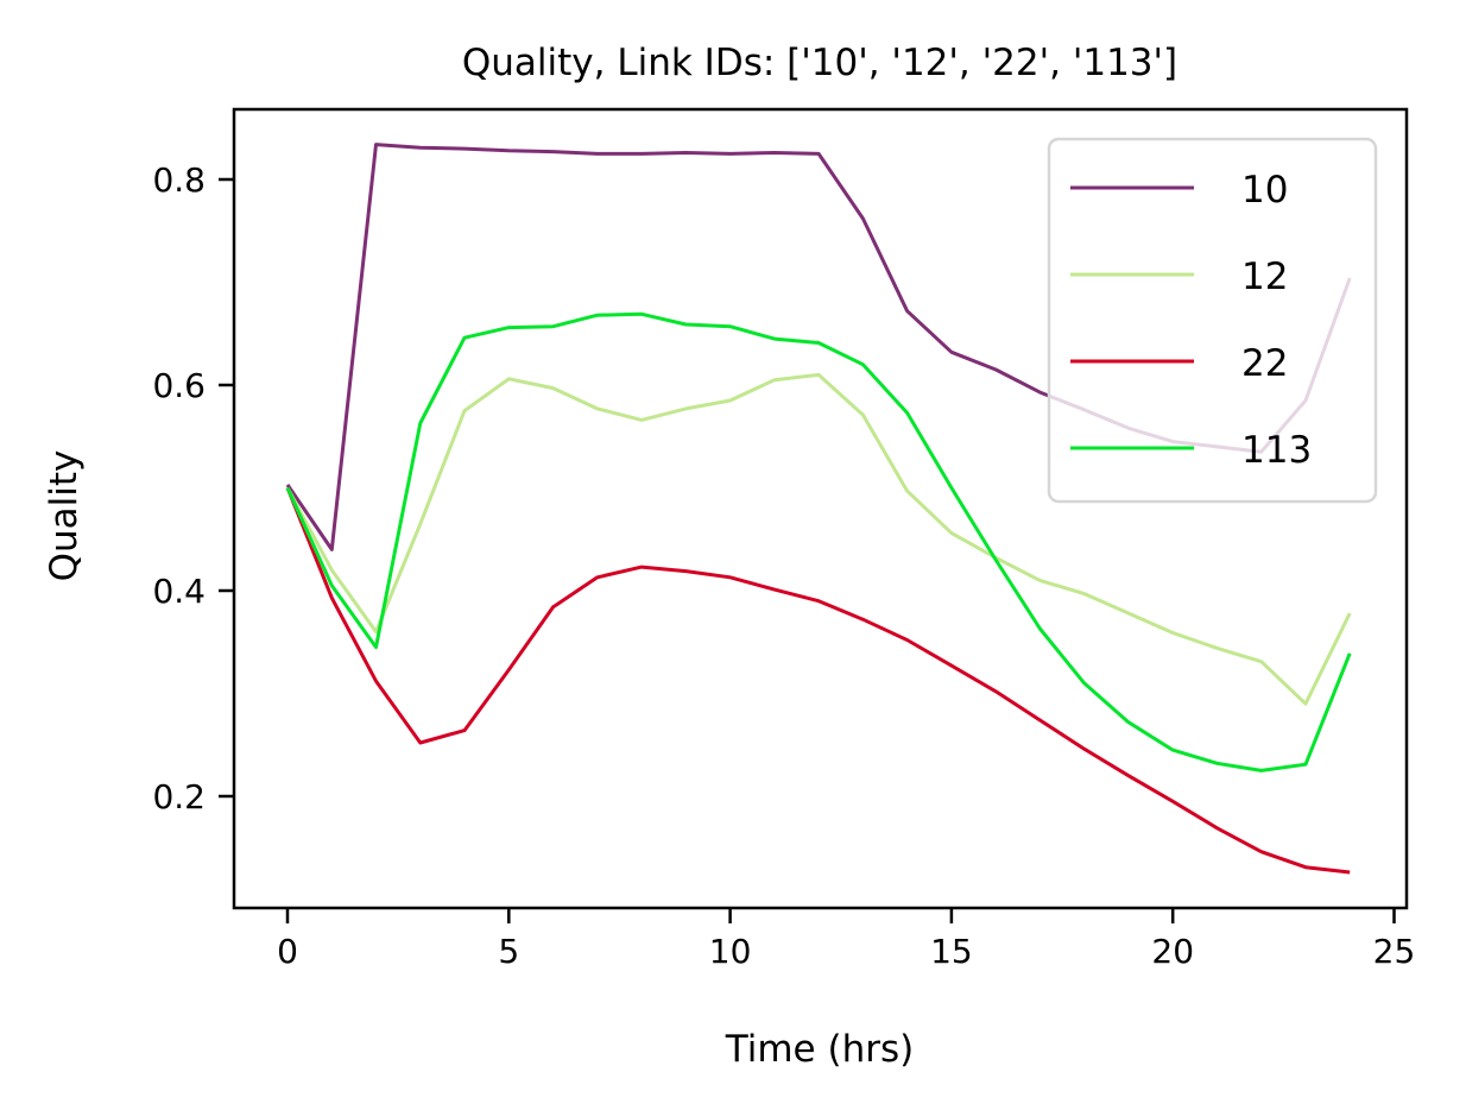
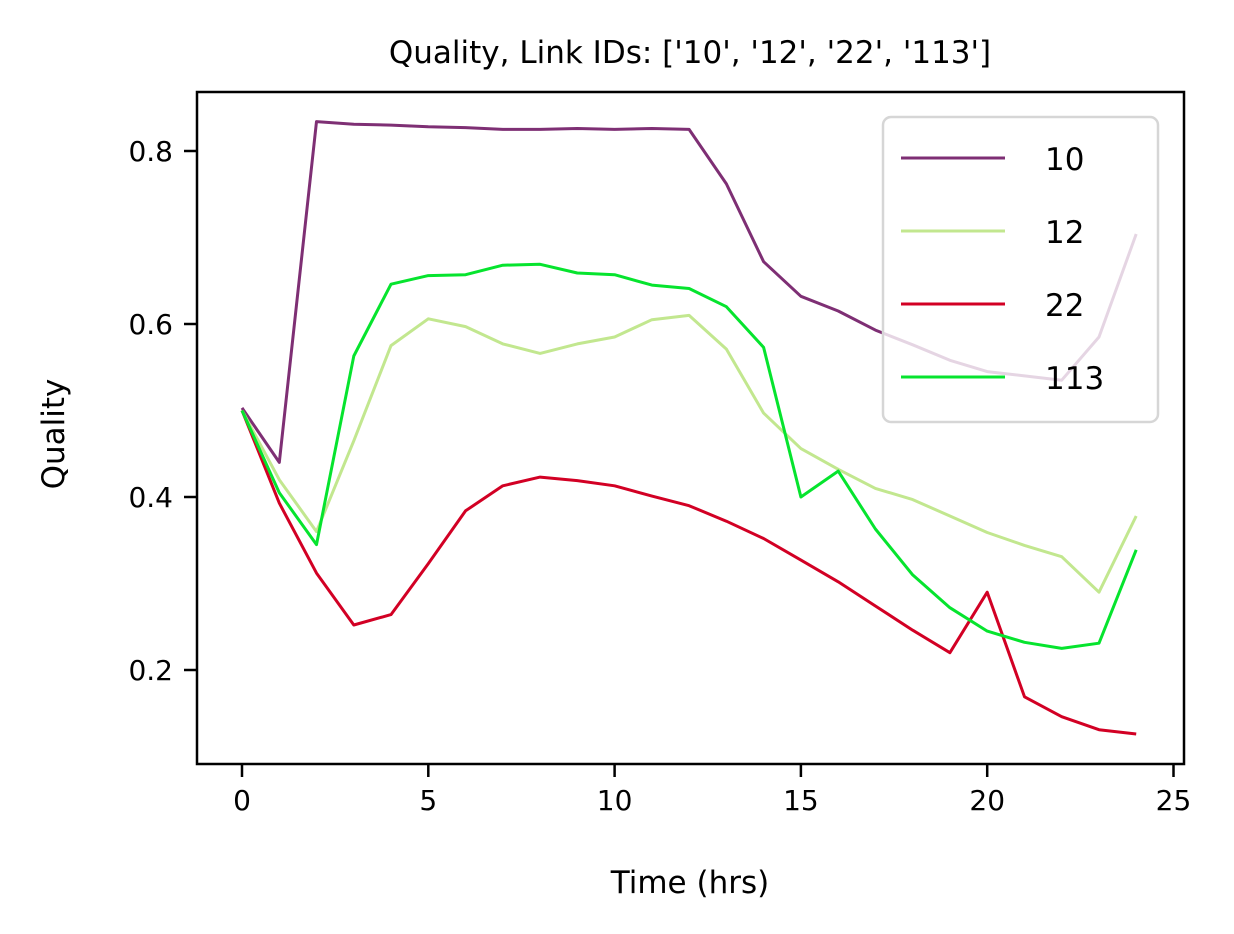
113/15: 0.50 -> 0.40
22/20: 0.20 -> 0.29
